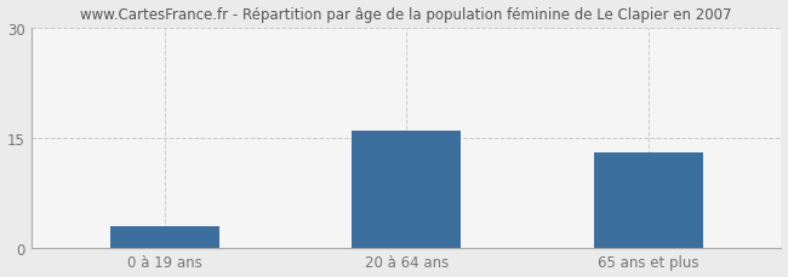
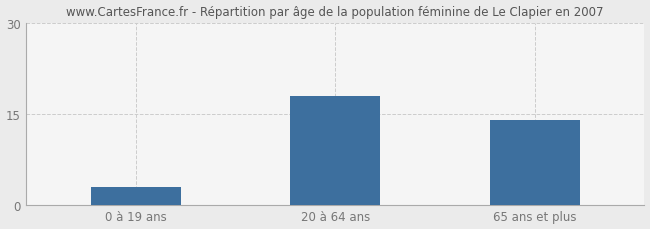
20 à 64 ans: 16 -> 18
65 ans et plus: 13 -> 14
